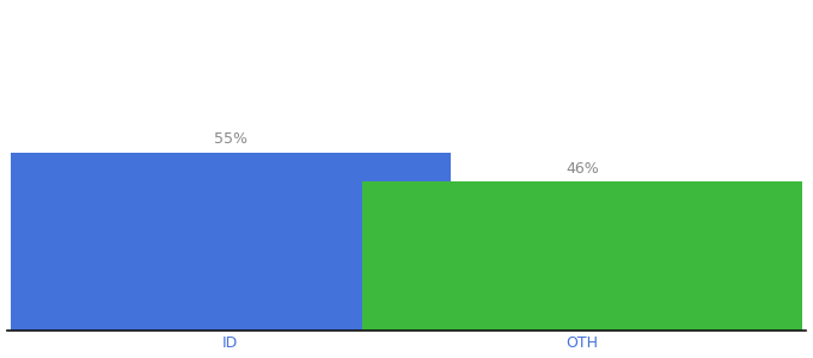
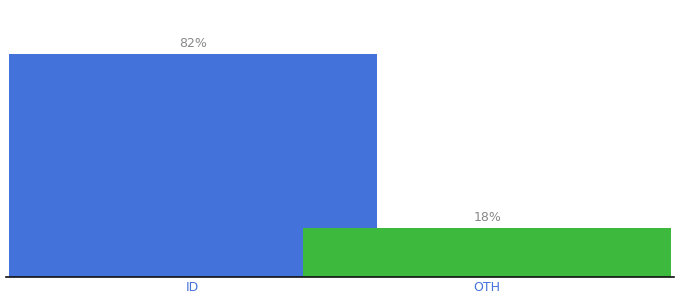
ID: 55% -> 82%
OTH: 46% -> 18%
